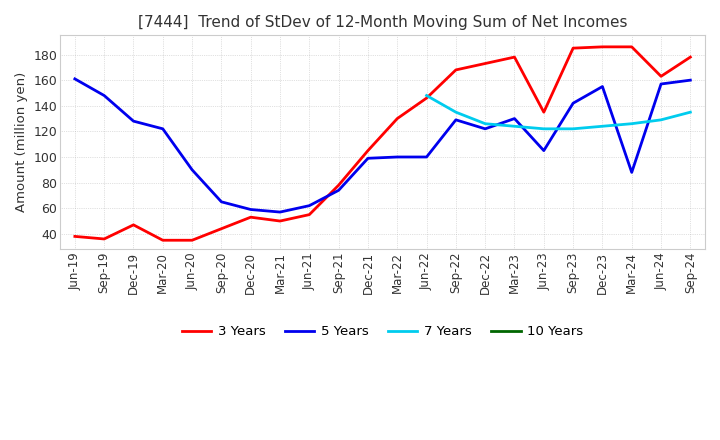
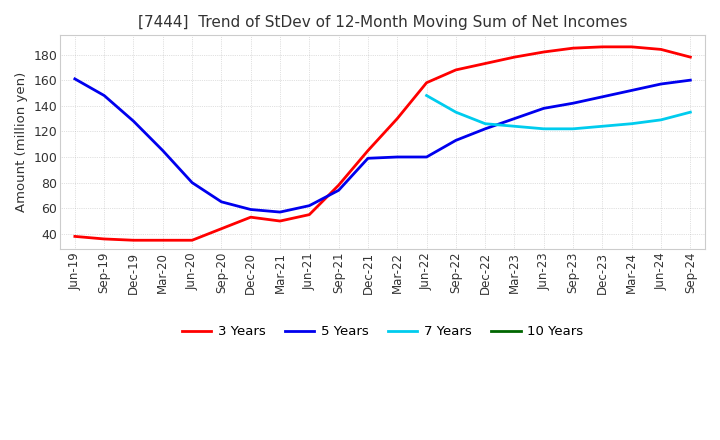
3 Years/Dec-19: 47 -> 35
5 Years/Mar-20: 122 -> 105
5 Years/Jun-20: 90 -> 80
3 Years/Jun-22: 146 -> 158
5 Years/Sep-22: 129 -> 113
3 Years/Jun-23: 135 -> 182
5 Years/Jun-23: 105 -> 138
5 Years/Dec-23: 155 -> 147
5 Years/Mar-24: 88 -> 152
3 Years/Jun-24: 163 -> 184
